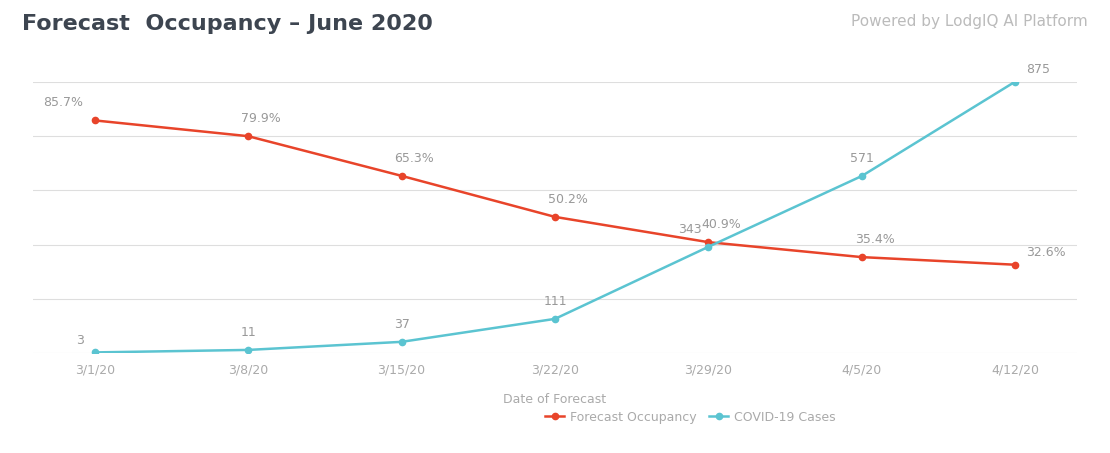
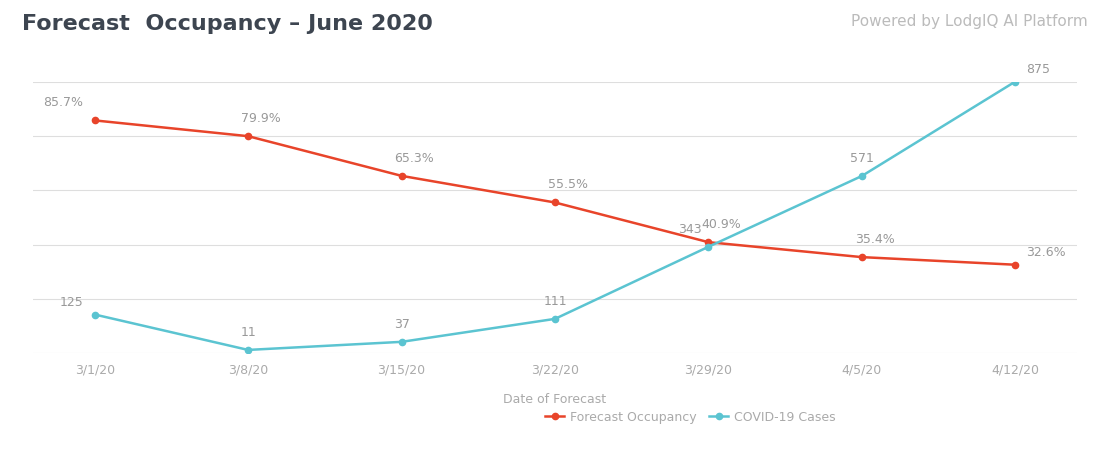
COVID-19 Cases/3/1/20: 3 -> 125
Forecast Occupancy/3/22/20: 50.2% -> 55.5%
